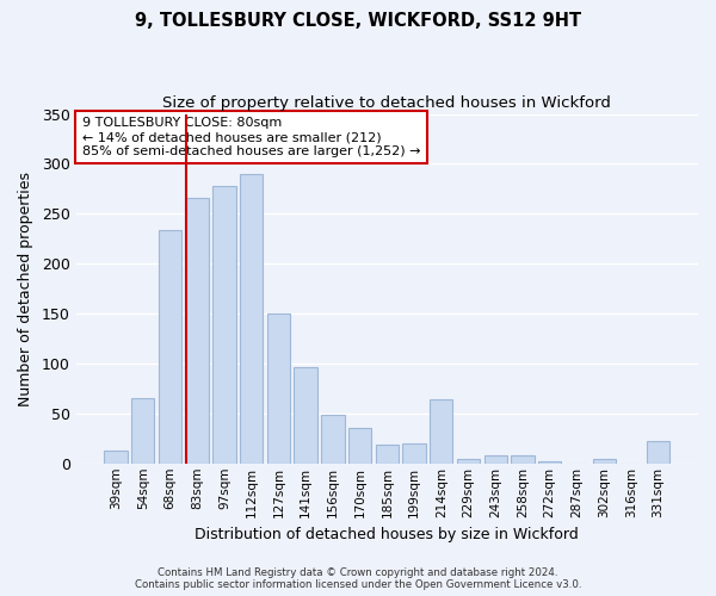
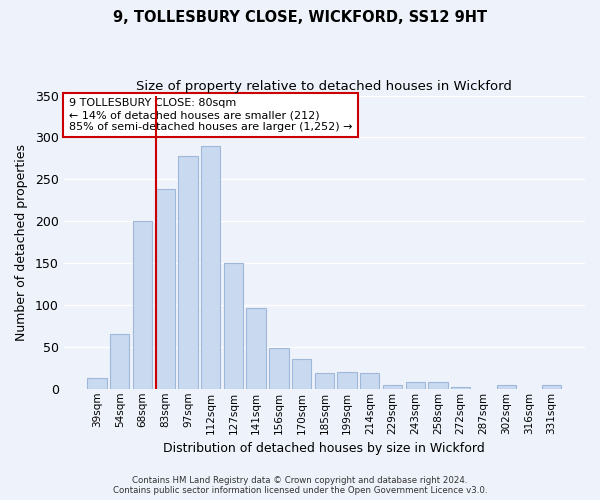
68sqm: 234 -> 200
83sqm: 266 -> 238
214sqm: 64 -> 19
331sqm: 22 -> 5
